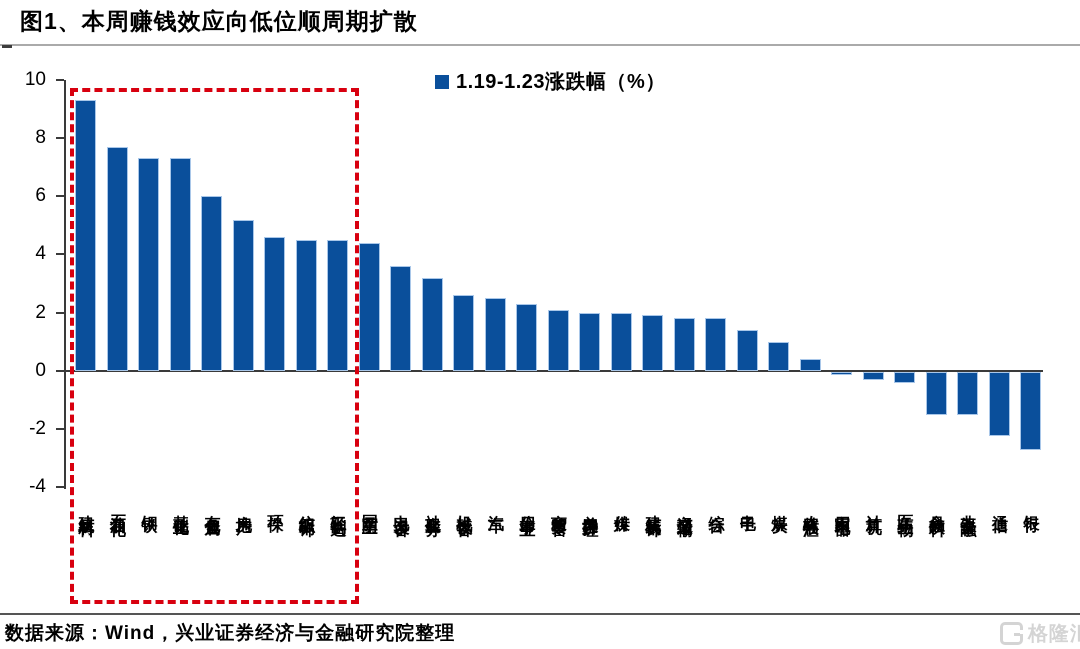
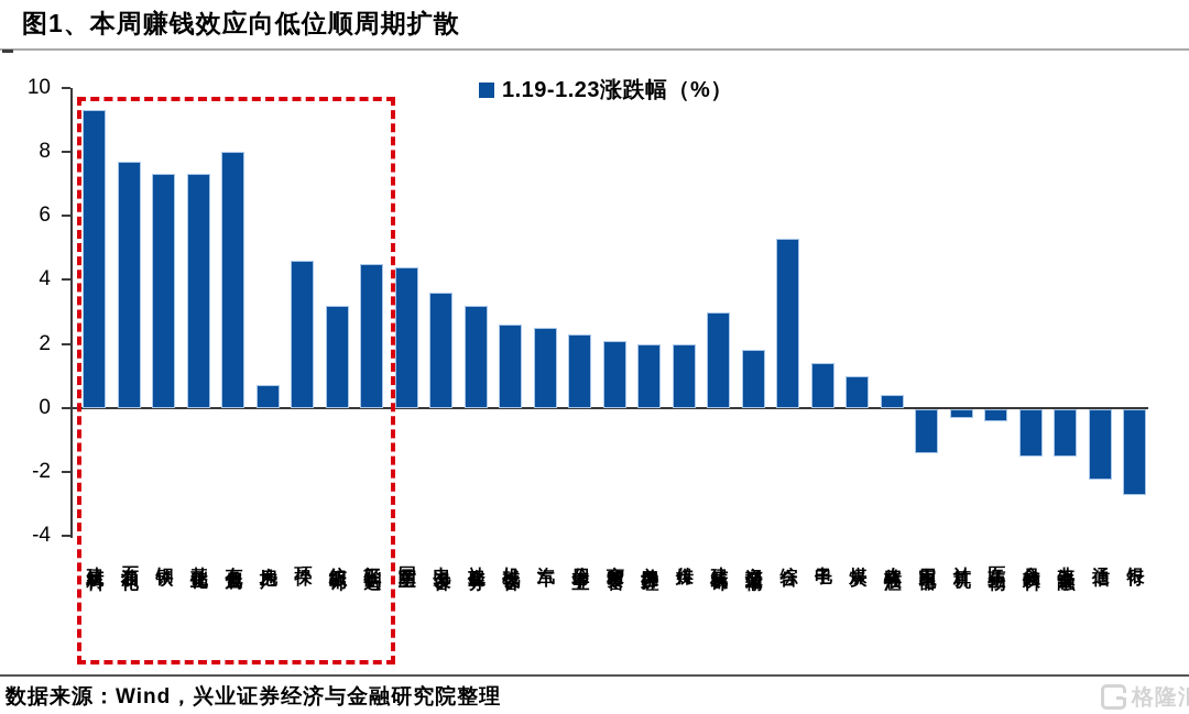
有色金属: 6.0 -> 8.0
房地产: 5.2 -> 0.7
纺织服饰: 4.5 -> 3.2
建筑装饰: 1.9 -> 3.0
综合: 1.8 -> 5.3
家用电器: -0.1 -> -1.4
